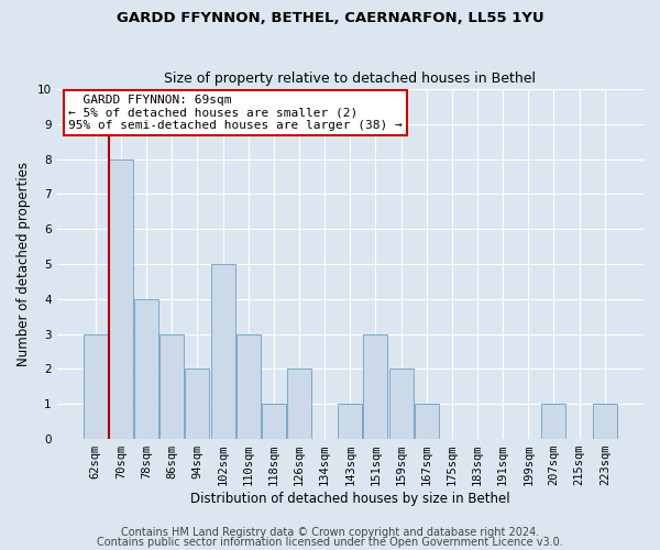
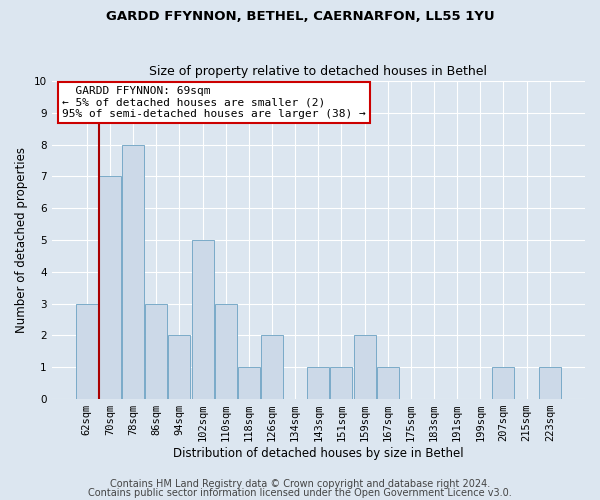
70sqm: 8 -> 7
78sqm: 4 -> 8
151sqm: 3 -> 1
